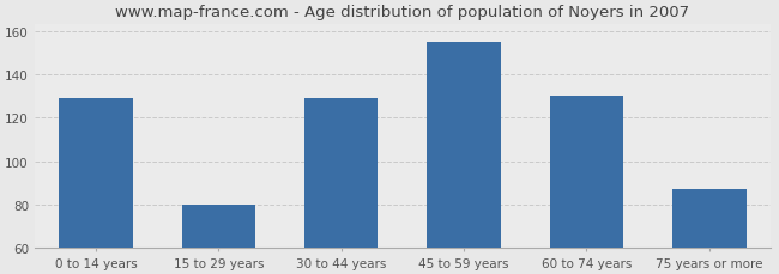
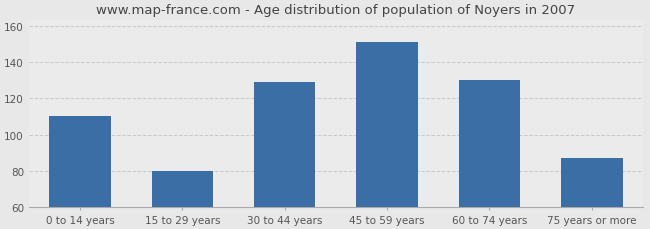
0 to 14 years: 129 -> 110
45 to 59 years: 155 -> 151
